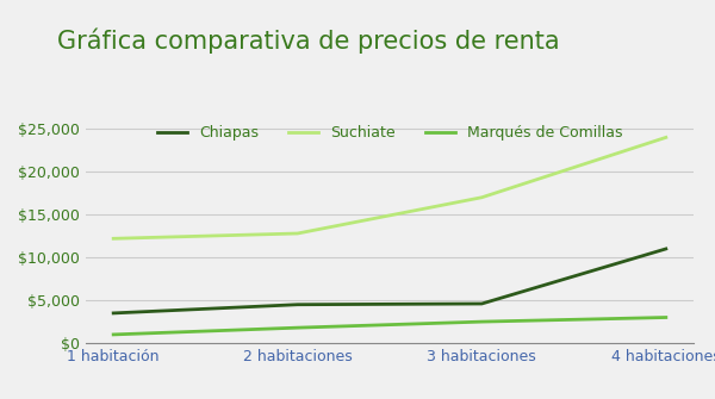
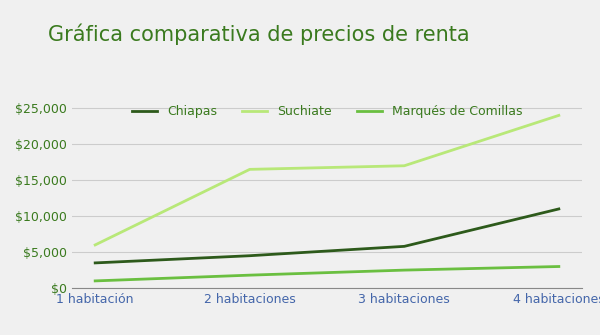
Suchiate/1 habitación: $12,200 -> $6,000
Suchiate/2 habitaciones: $12,800 -> $16,500
Chiapas/3 habitaciones: $4,600 -> $5,800
